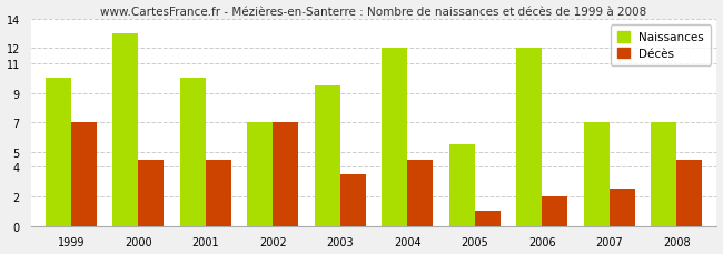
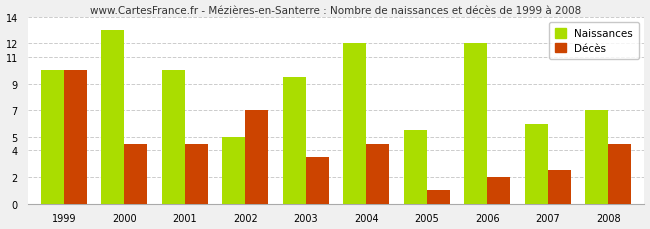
Décès/1999: 7.0 -> 10.0
Naissances/2002: 7.0 -> 5.0
Naissances/2007: 7.0 -> 6.0
